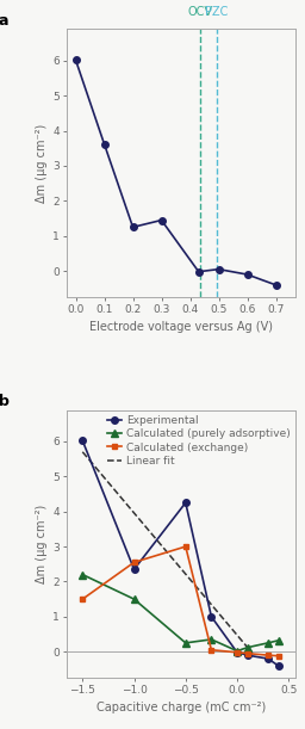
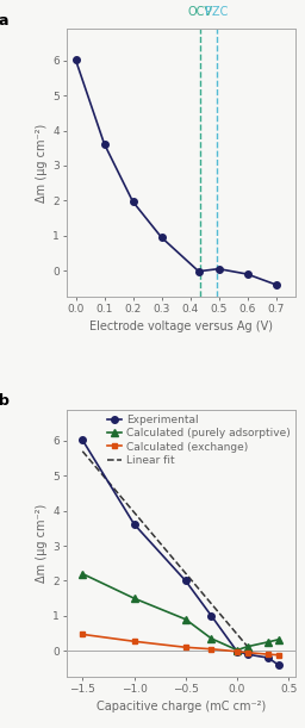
0.2: 1.25 -> 1.97
0.3: 1.45 -> 0.95
Calculated (exchange)/−1.5: 1.50 -> 0.47
Experimental/−1.0: 2.35 -> 3.62
Calculated (exchange)/−1.0: 2.55 -> 0.27
Experimental/−0.5: 4.25 -> 2.00
Calculated (purely adsorptive)/−0.5: 0.25 -> 0.90
Calculated (exchange)/−0.5: 3.00 -> 0.10
